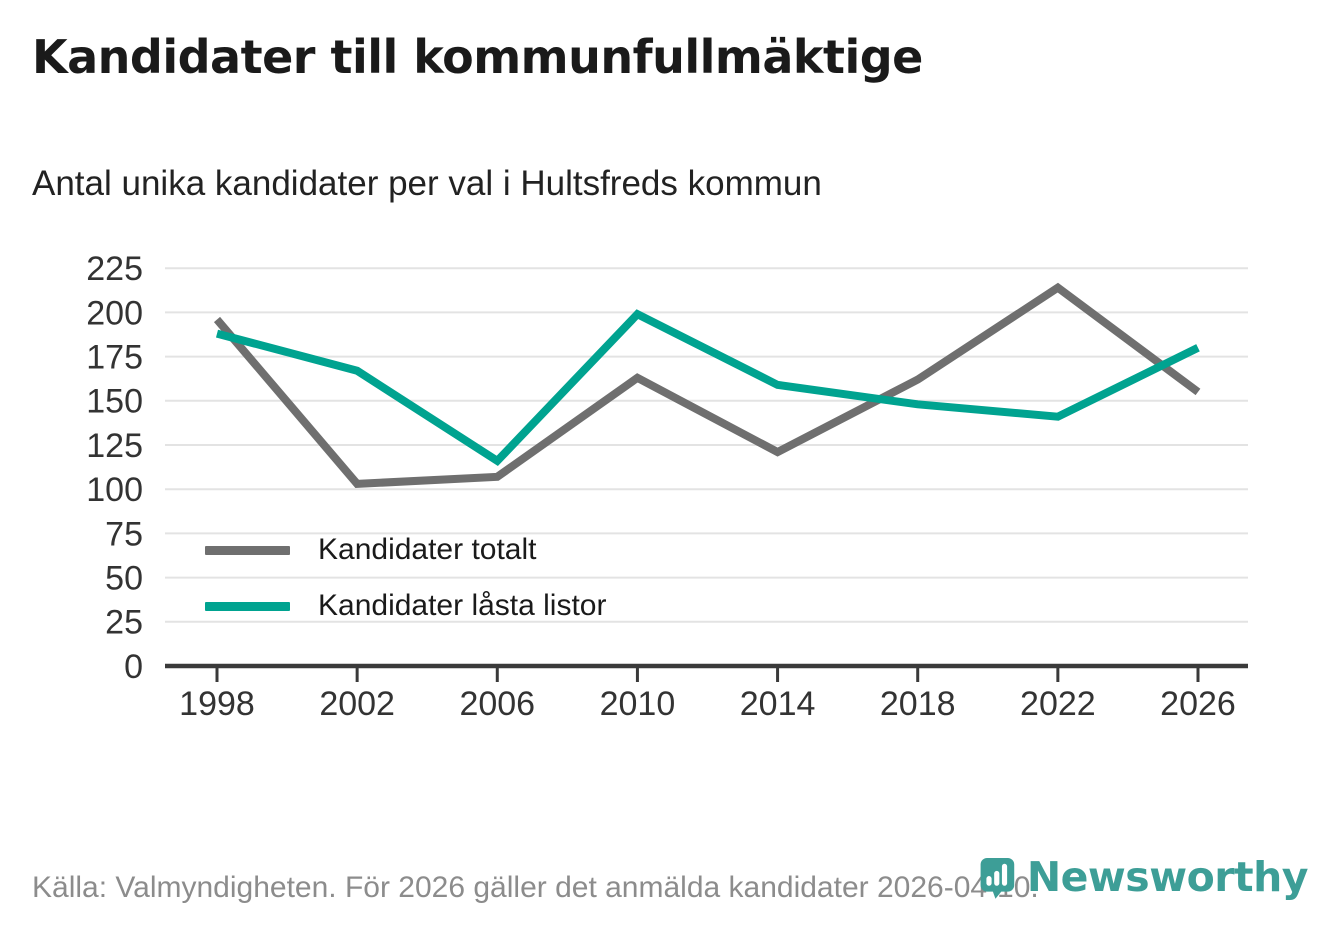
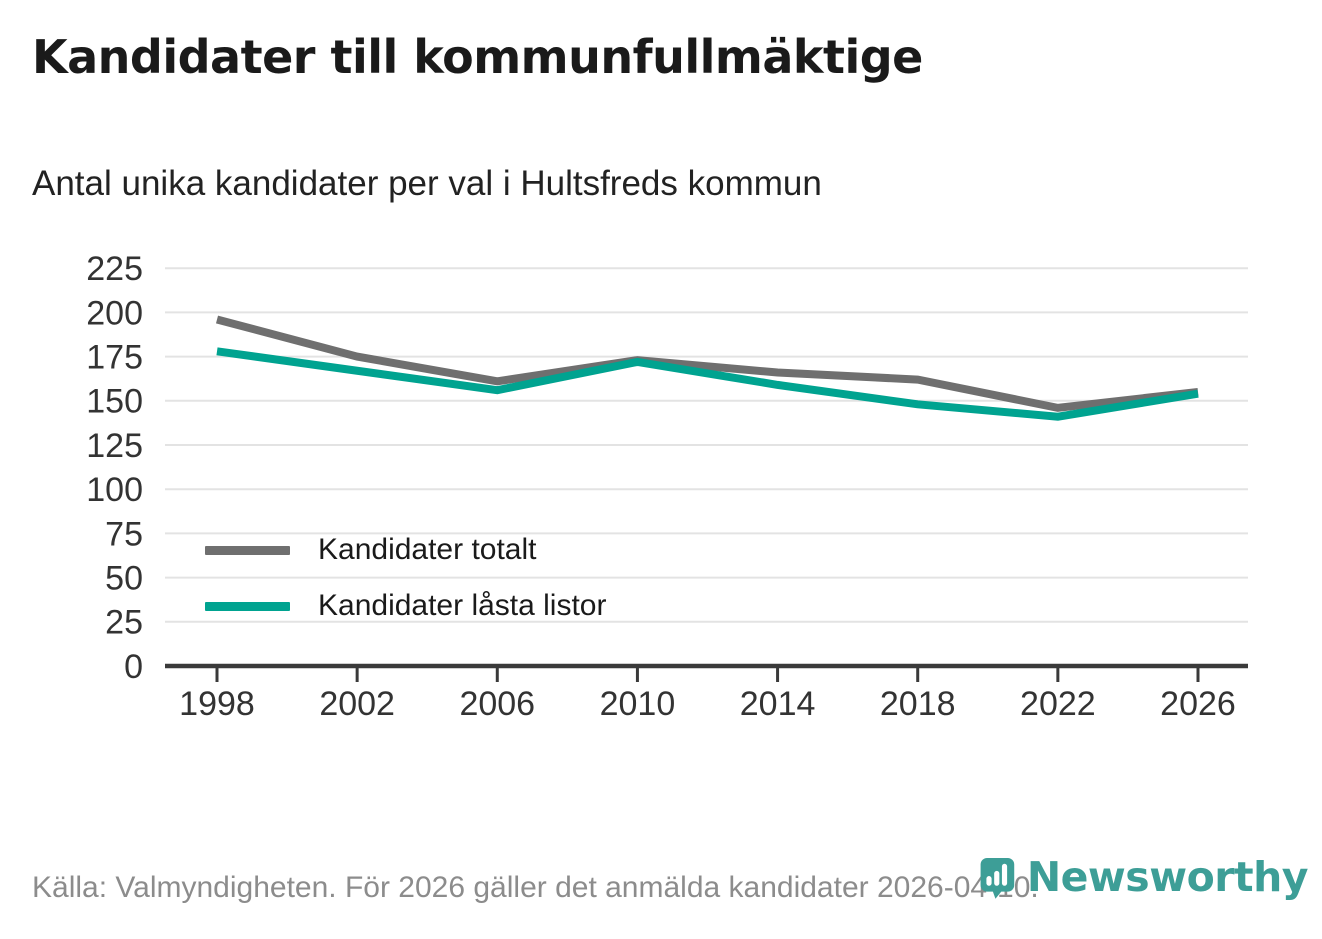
Kandidater låsta listor/1998: 188 -> 178
Kandidater totalt/2002: 103 -> 175
Kandidater totalt/2006: 107 -> 161
Kandidater låsta listor/2006: 116 -> 156
Kandidater totalt/2010: 163 -> 173
Kandidater låsta listor/2010: 199 -> 172
Kandidater totalt/2014: 121 -> 166
Kandidater totalt/2022: 214 -> 146
Kandidater låsta listor/2026: 180 -> 154
